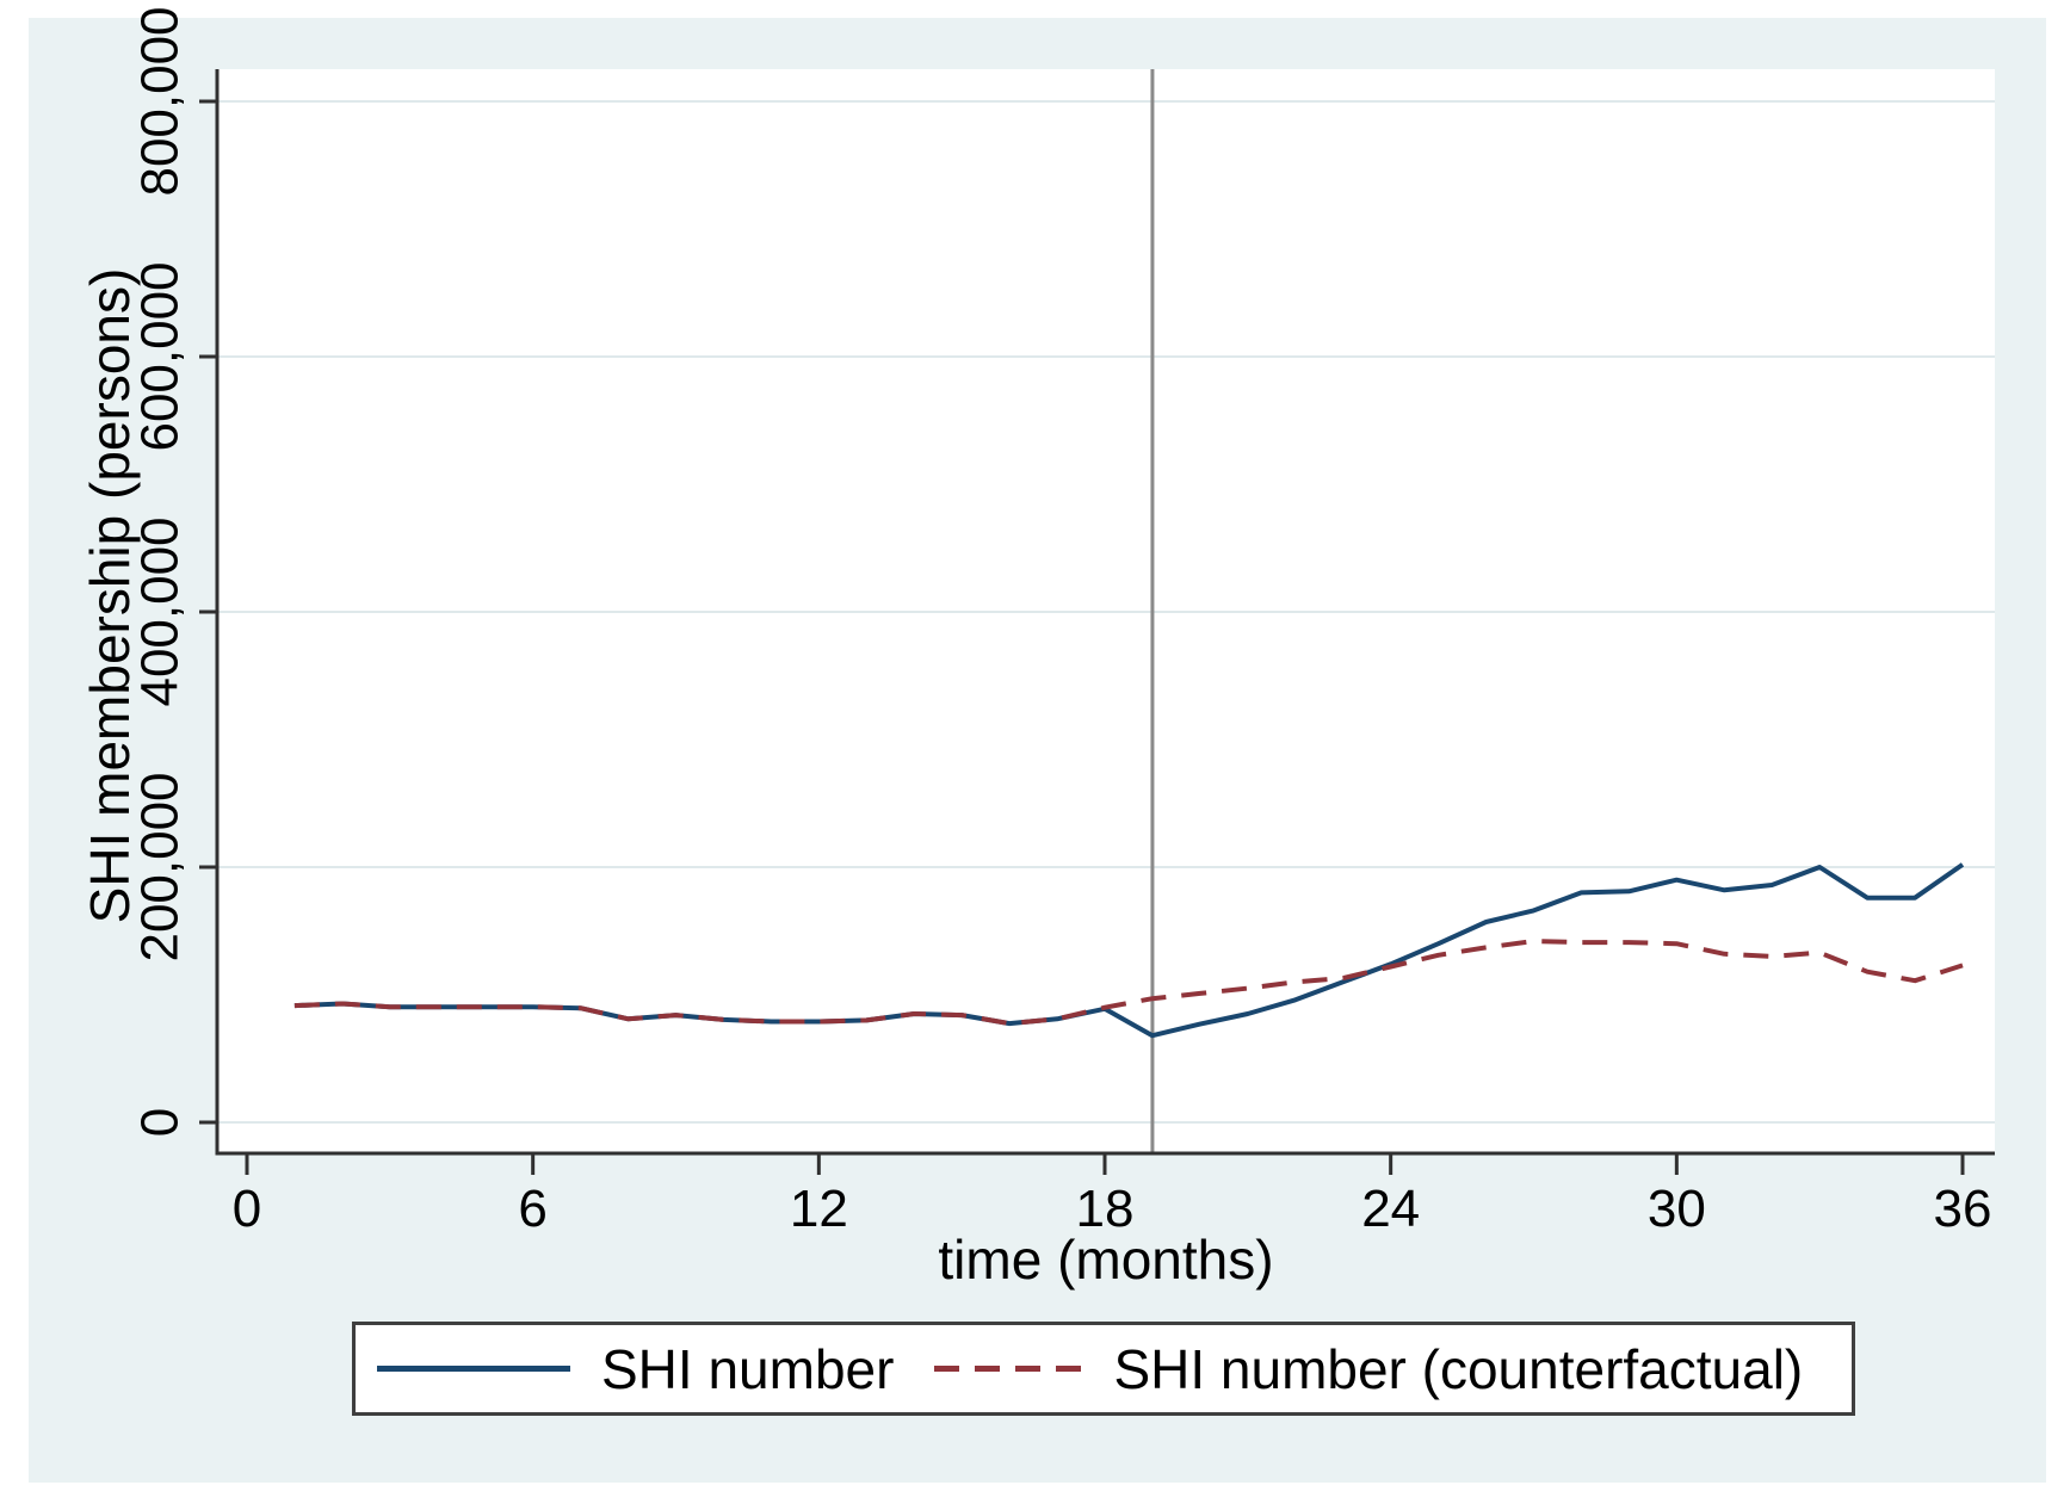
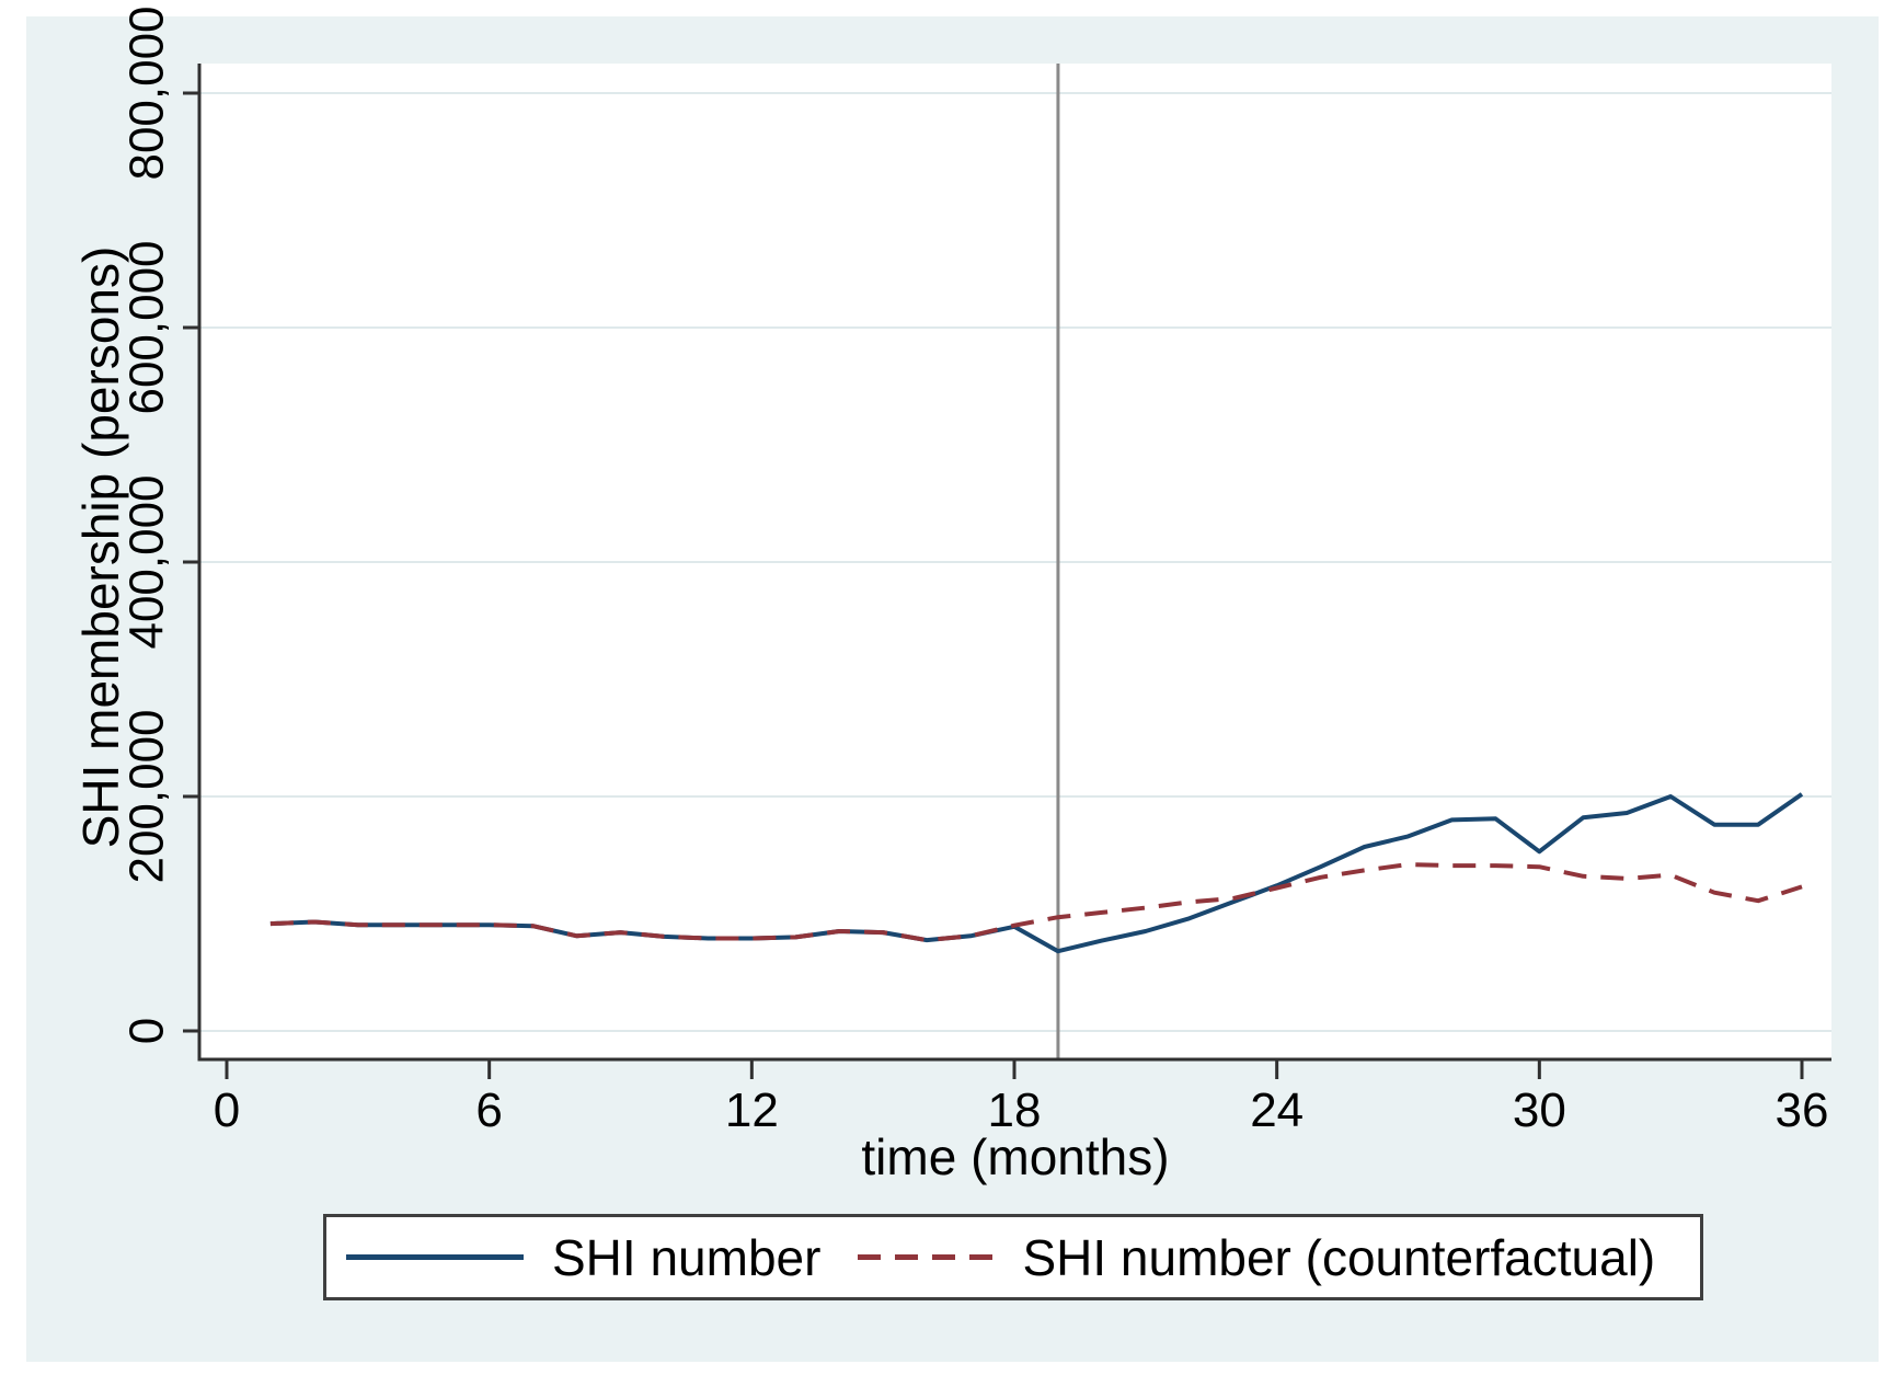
SHI number/30: 190000 -> 153000
